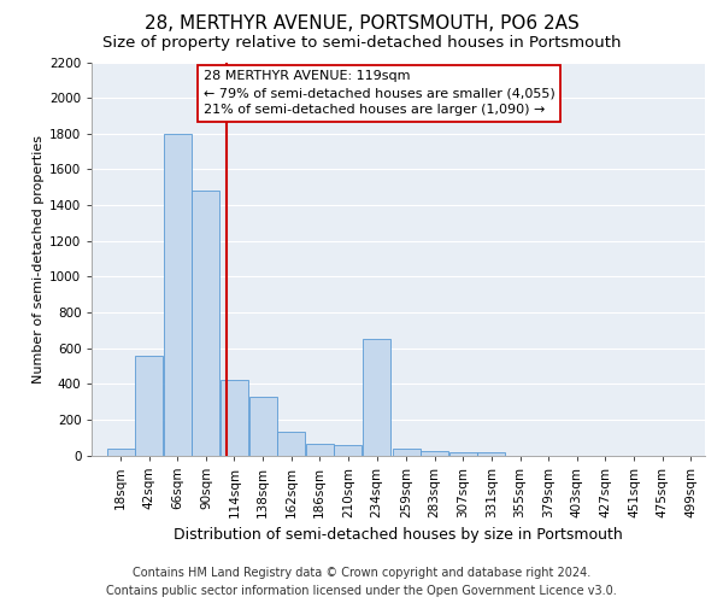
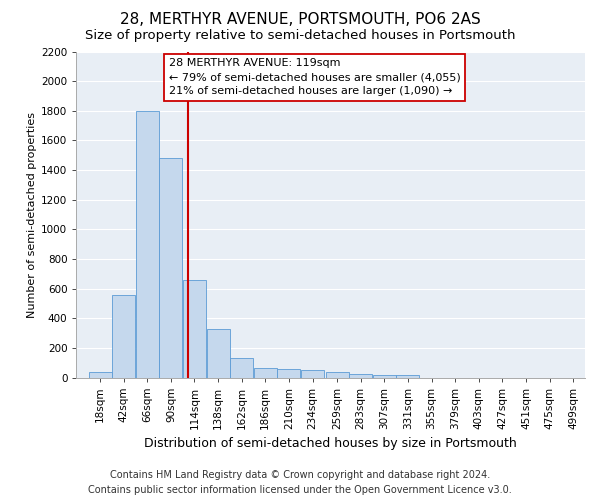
114sqm: 420 -> 660
234sqm: 650 -> 50
